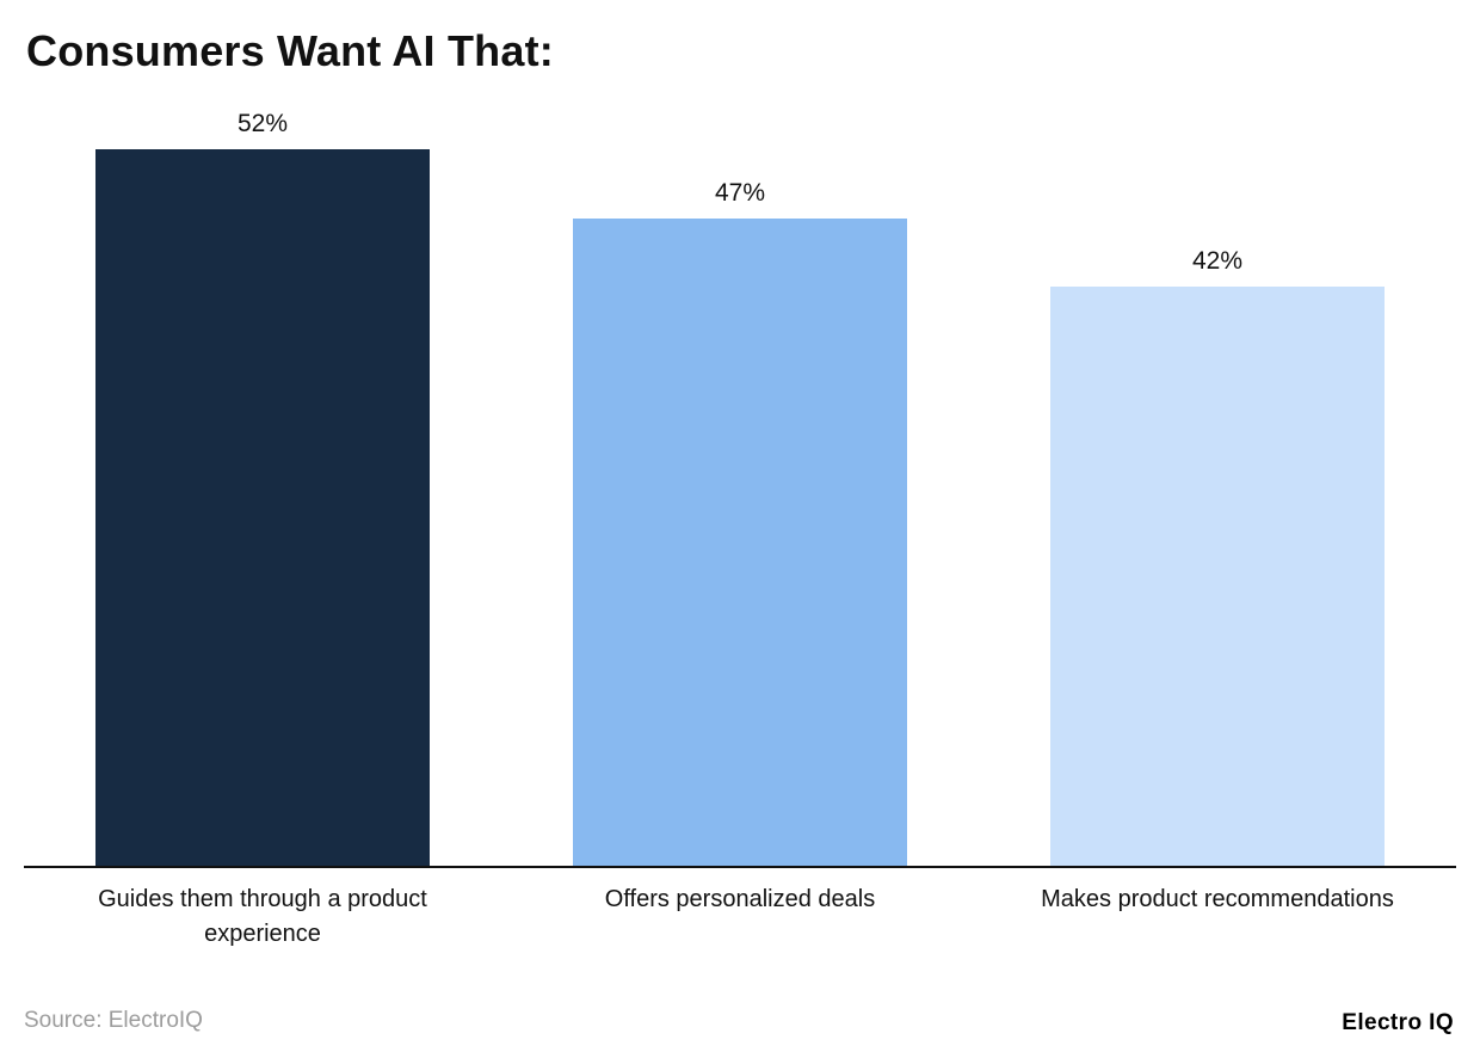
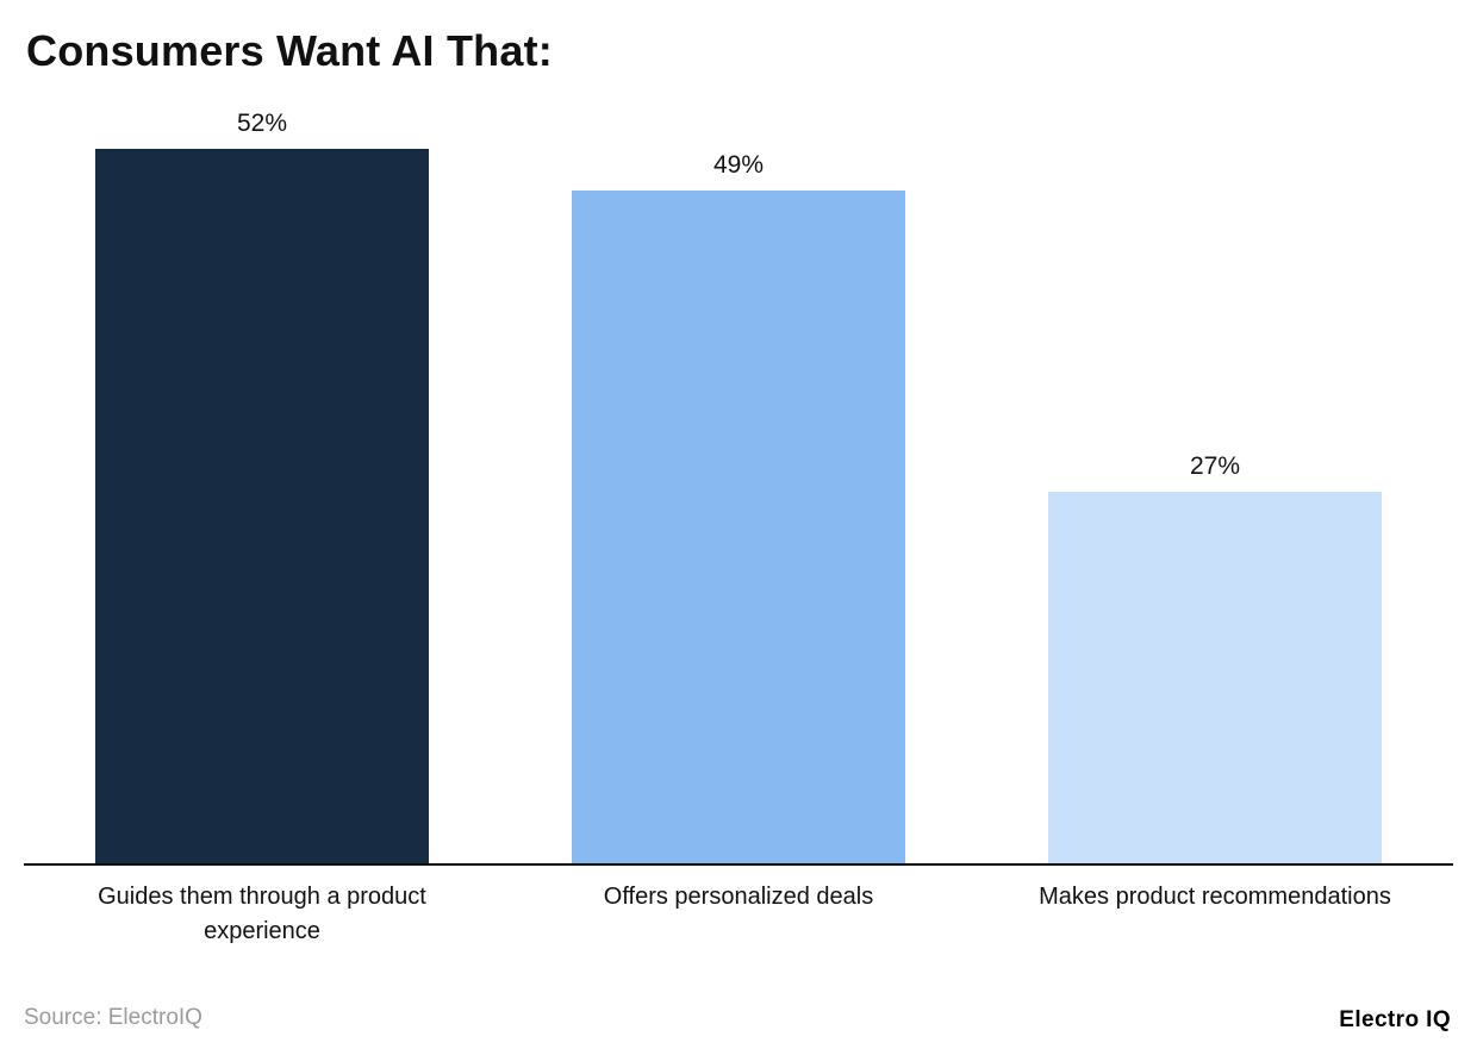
Offers personalized deals: 47% -> 49%
Makes product recommendations: 42% -> 27%
